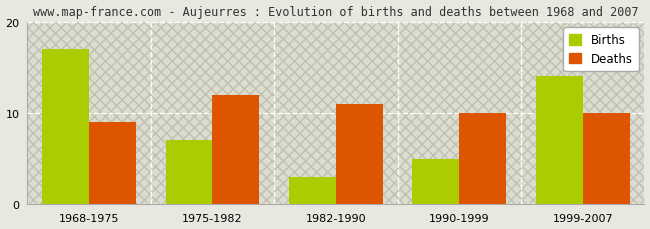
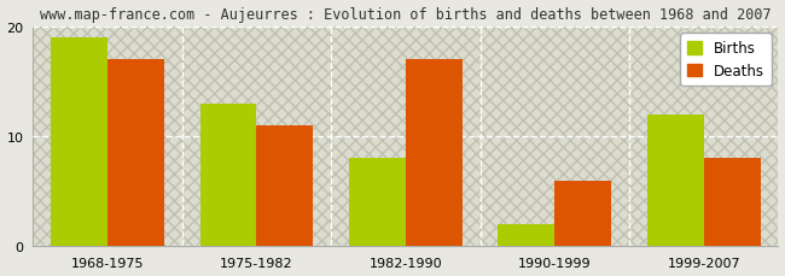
Births/1968-1975: 17 -> 19
Deaths/1968-1975: 9 -> 17
Births/1975-1982: 7 -> 13
Deaths/1975-1982: 12 -> 11
Births/1982-1990: 3 -> 8
Deaths/1982-1990: 11 -> 17
Births/1990-1999: 5 -> 2
Deaths/1990-1999: 10 -> 6
Births/1999-2007: 14 -> 12
Deaths/1999-2007: 10 -> 8
